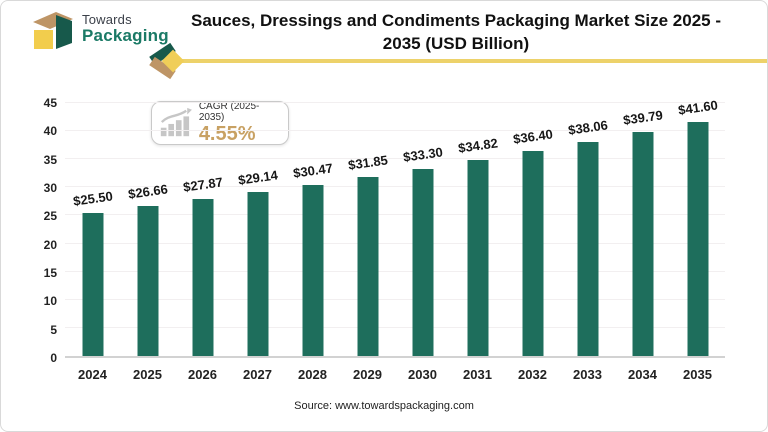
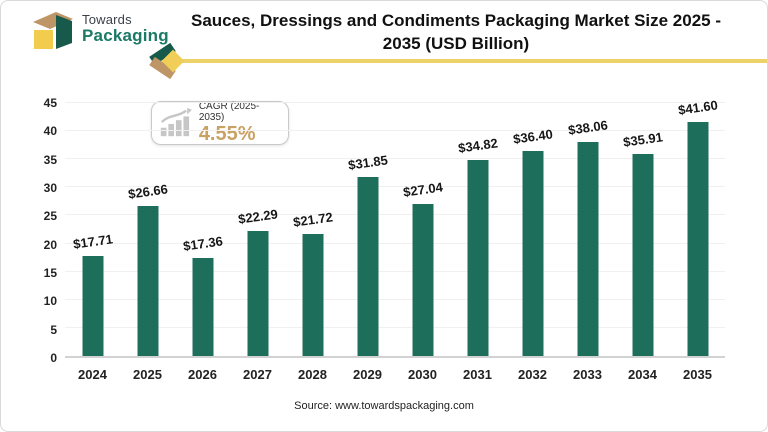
2024: $25.50 -> $17.71
2026: $27.87 -> $17.36
2027: $29.14 -> $22.29
2028: $30.47 -> $21.72
2030: $33.30 -> $27.04
2034: $39.79 -> $35.91
